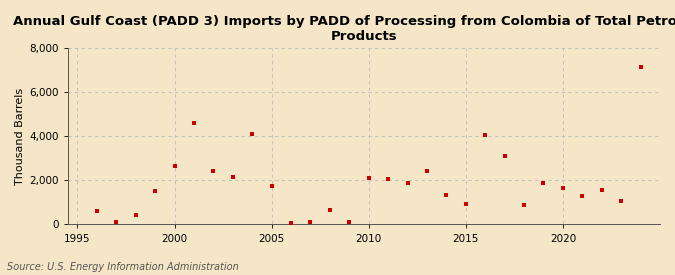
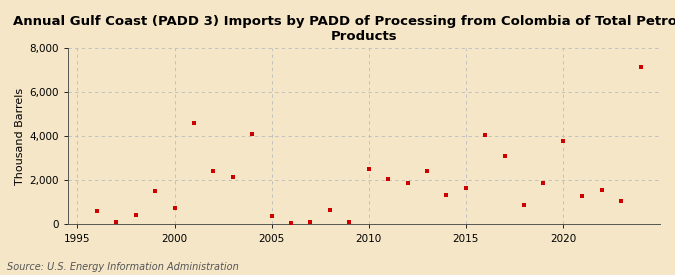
2000: 2,650 -> 750
2005: 1,750 -> 400
2010: 2,100 -> 2,500
2015: 950 -> 1,650
2020: 1,650 -> 3,800
